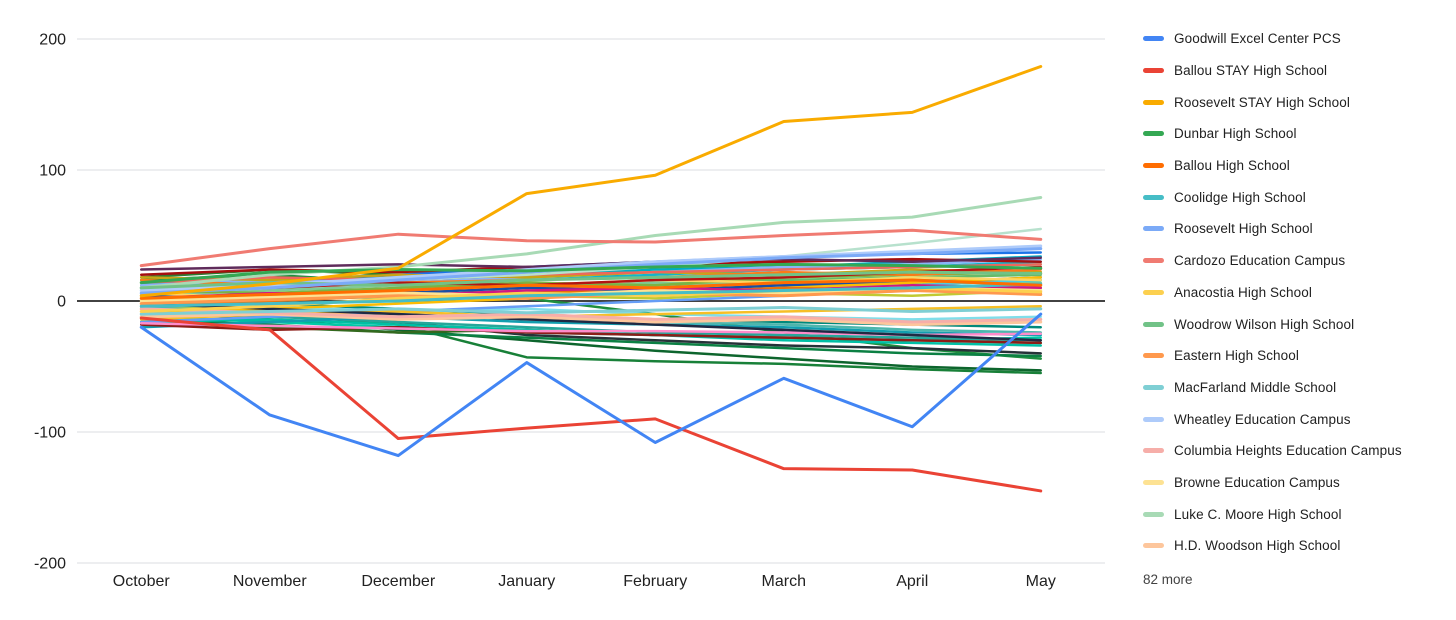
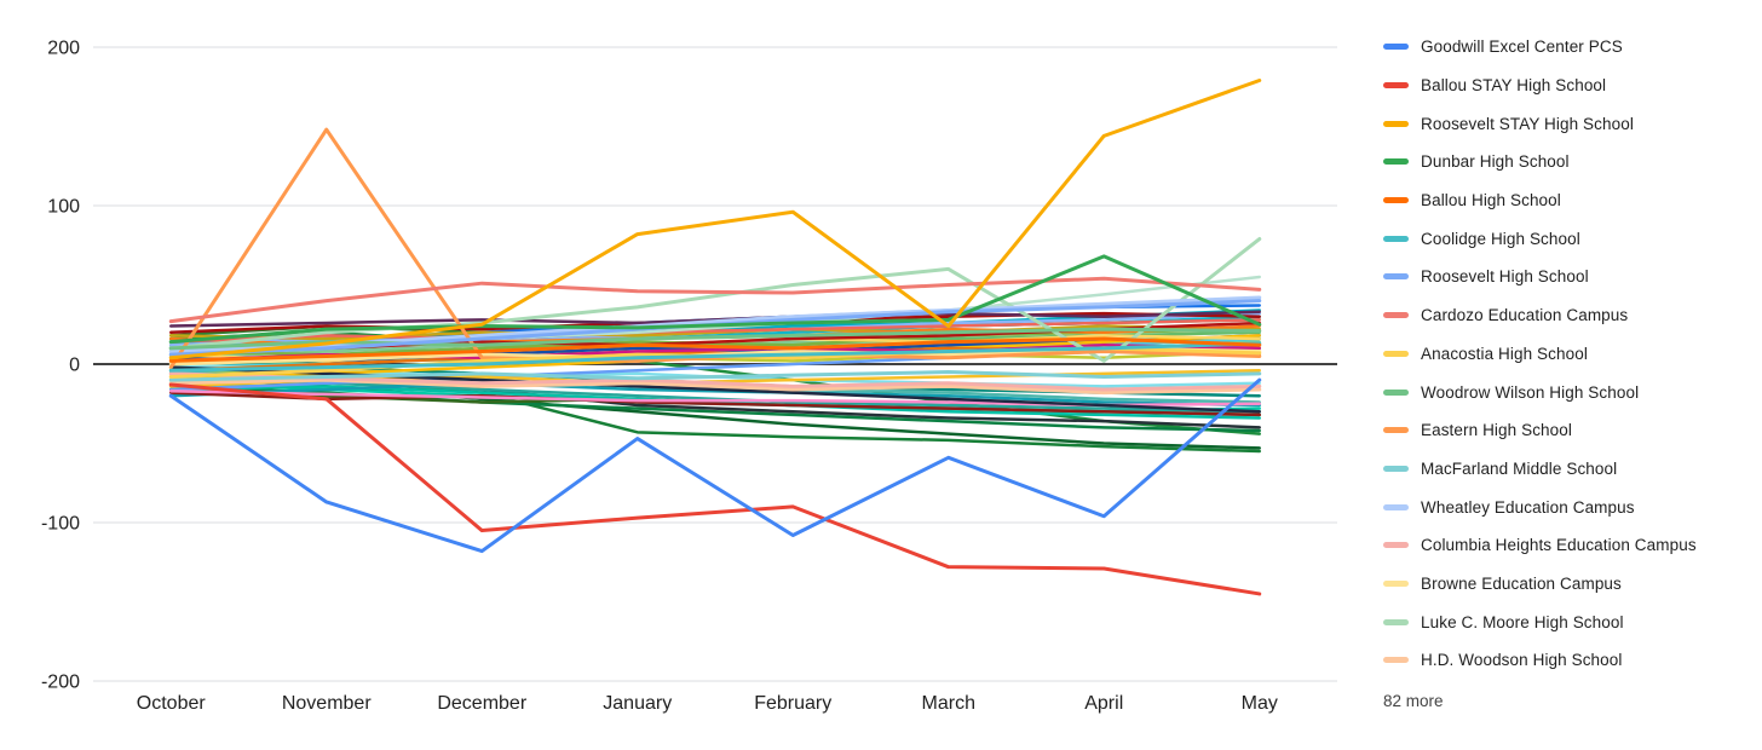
Eastern High School/November: 1 -> 148
Roosevelt STAY High School/March: 137 -> 24
Dunbar High School/April: 27 -> 68
Luke C. Moore High School/April: 64 -> 2
